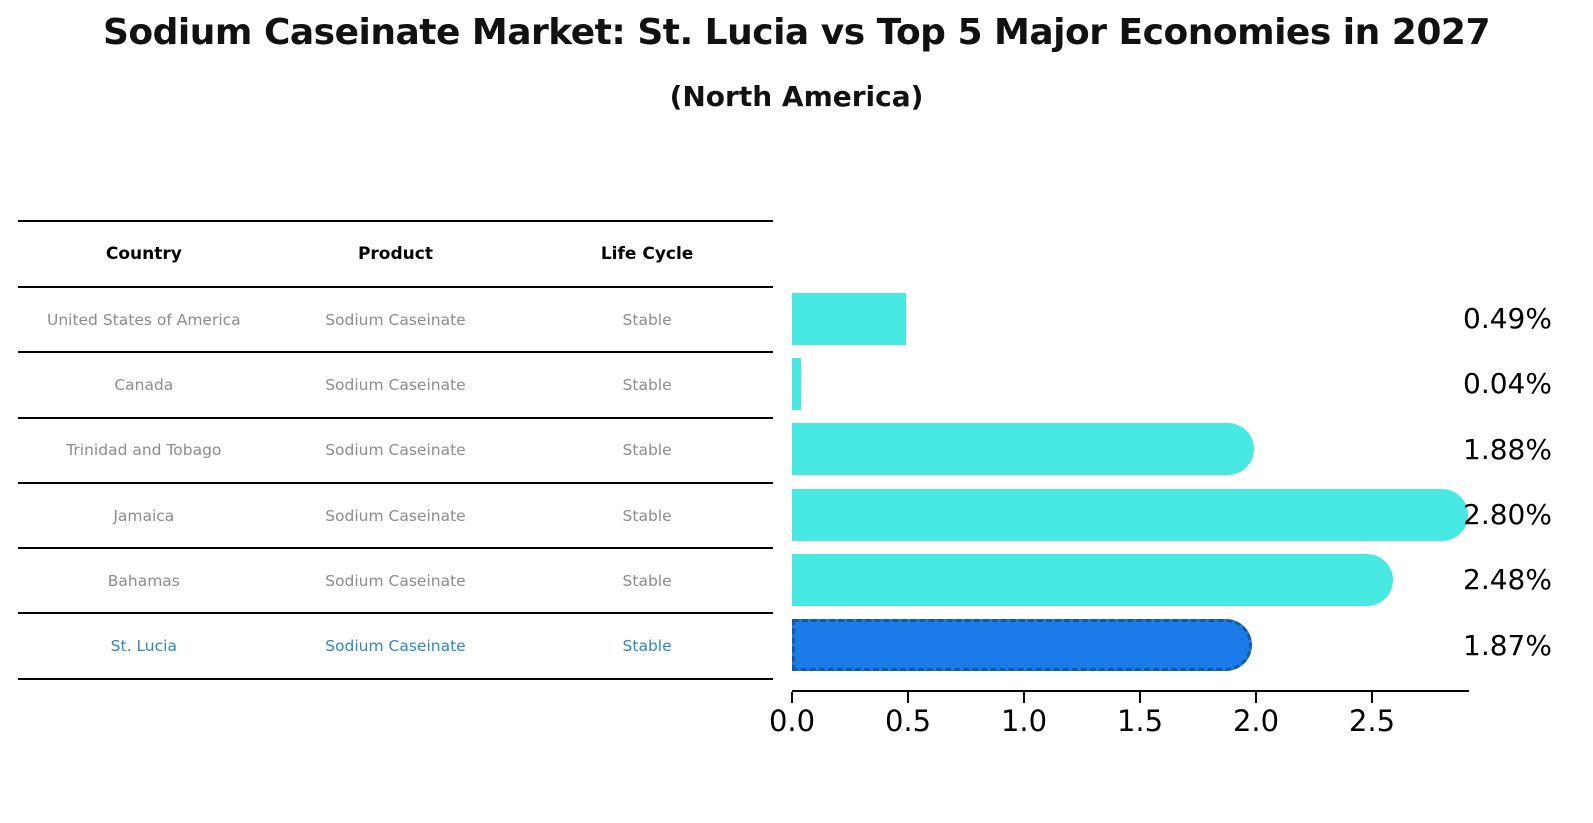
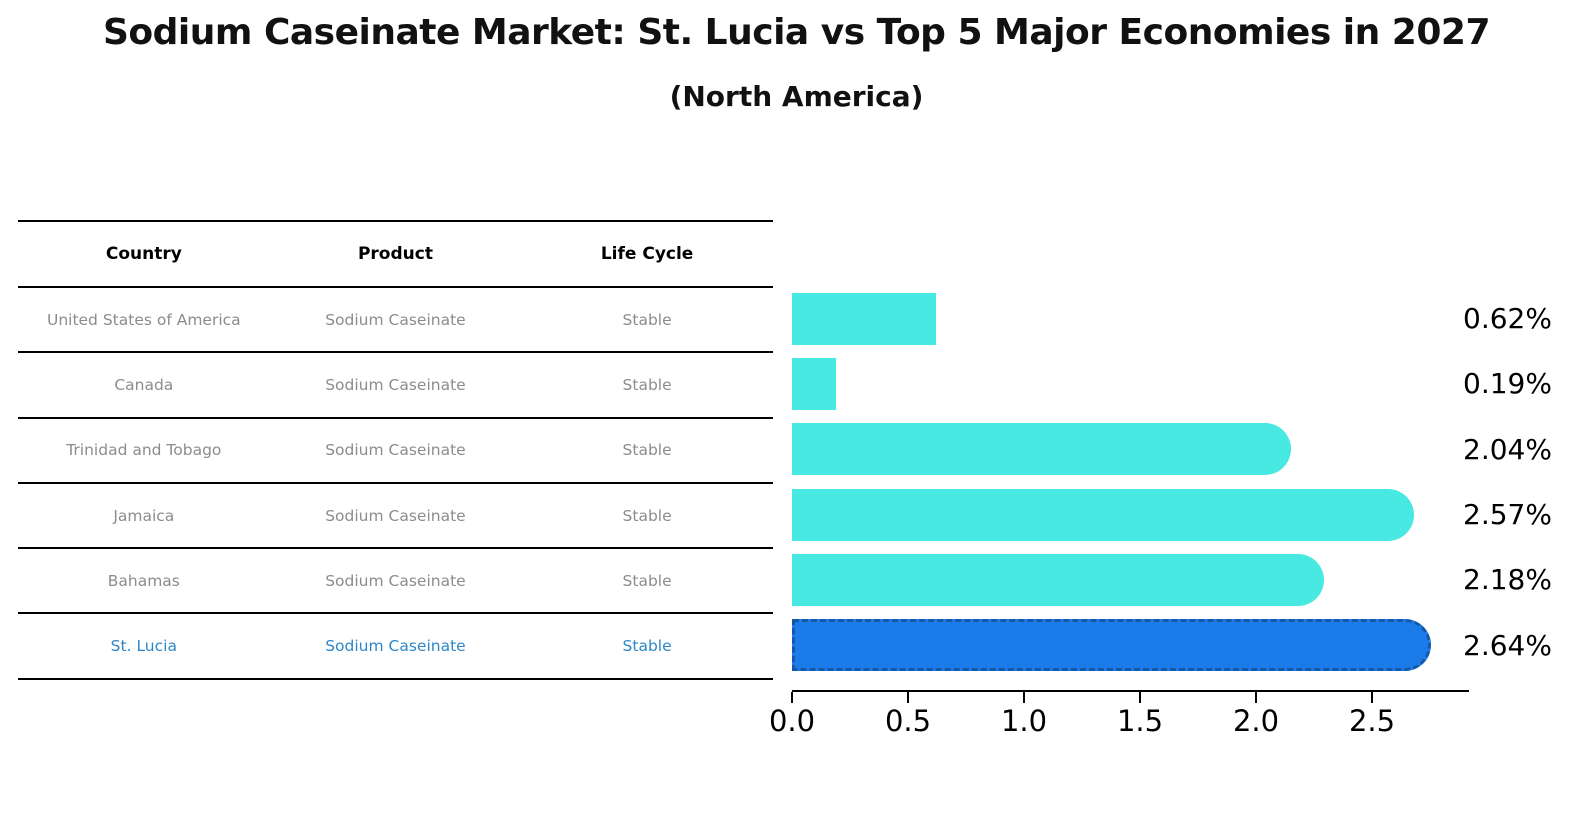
United States of America: 0.49% -> 0.62%
Canada: 0.04% -> 0.19%
Trinidad and Tobago: 1.88% -> 2.04%
Jamaica: 2.80% -> 2.57%
Bahamas: 2.48% -> 2.18%
St. Lucia: 1.87% -> 2.64%
